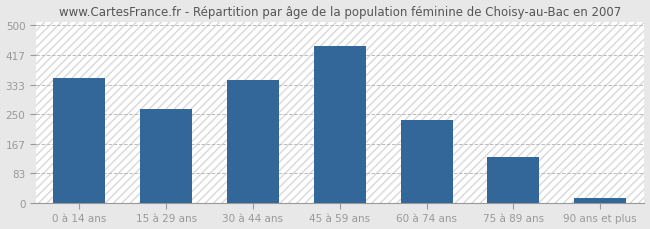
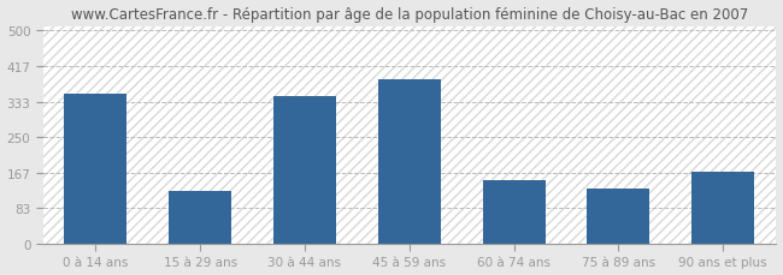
15 à 29 ans: 265 -> 125
45 à 59 ans: 440 -> 385
60 à 74 ans: 232 -> 150
90 ans et plus: 13 -> 170
